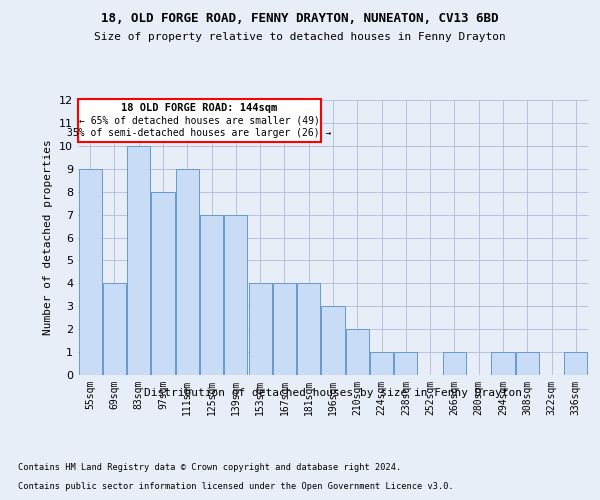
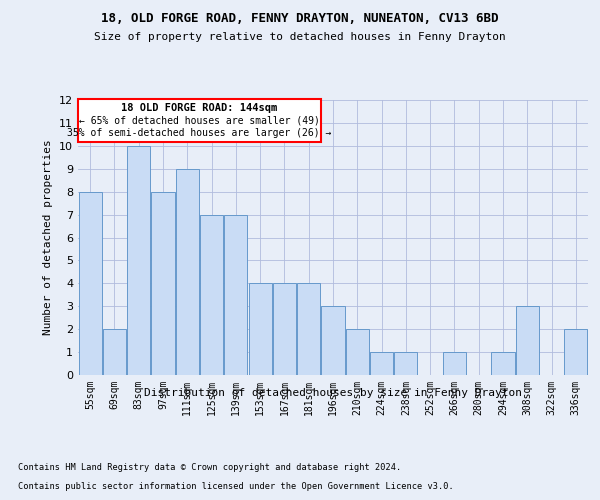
55sqm: 9 -> 8
69sqm: 4 -> 2
308sqm: 1 -> 3
336sqm: 1 -> 2
